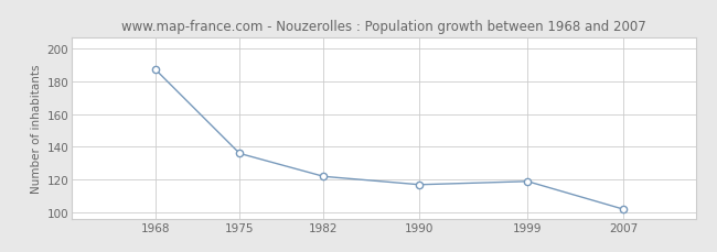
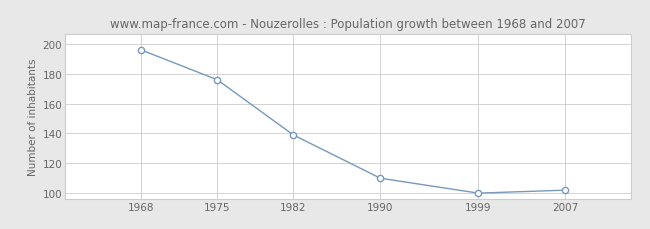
1968: 187 -> 196
1975: 136 -> 176
1982: 122 -> 139
1990: 117 -> 110
1999: 119 -> 100
